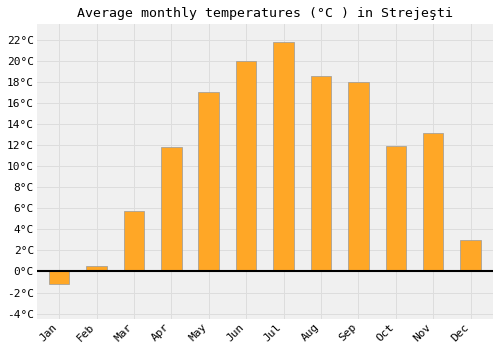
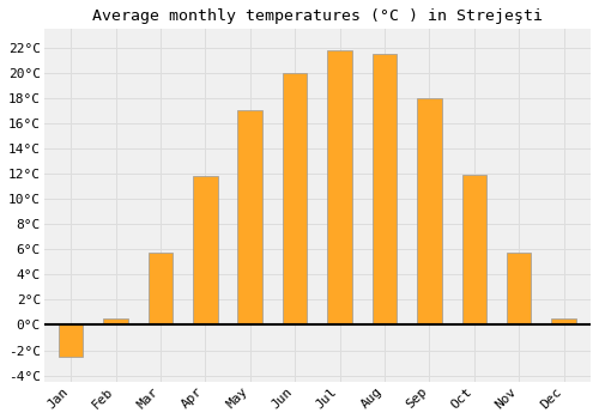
Jan: -1.2°C -> -2.5°C
Aug: 18.6°C -> 21.5°C
Nov: 13.1°C -> 5.7°C
Dec: 3.0°C -> 0.5°C
